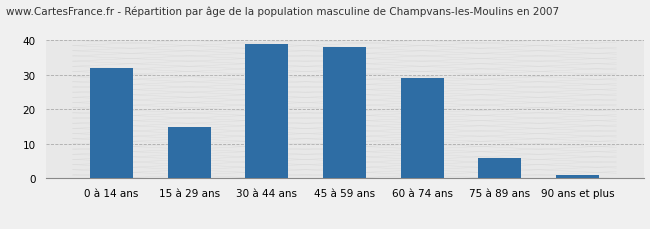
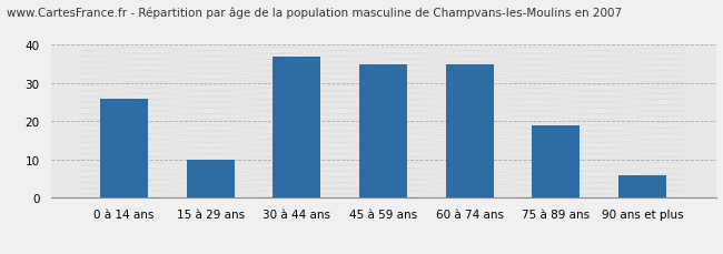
0 à 14 ans: 32 -> 26
15 à 29 ans: 15 -> 10
30 à 44 ans: 39 -> 37
45 à 59 ans: 38 -> 35
60 à 74 ans: 29 -> 35
75 à 89 ans: 6 -> 19
90 ans et plus: 1 -> 6
